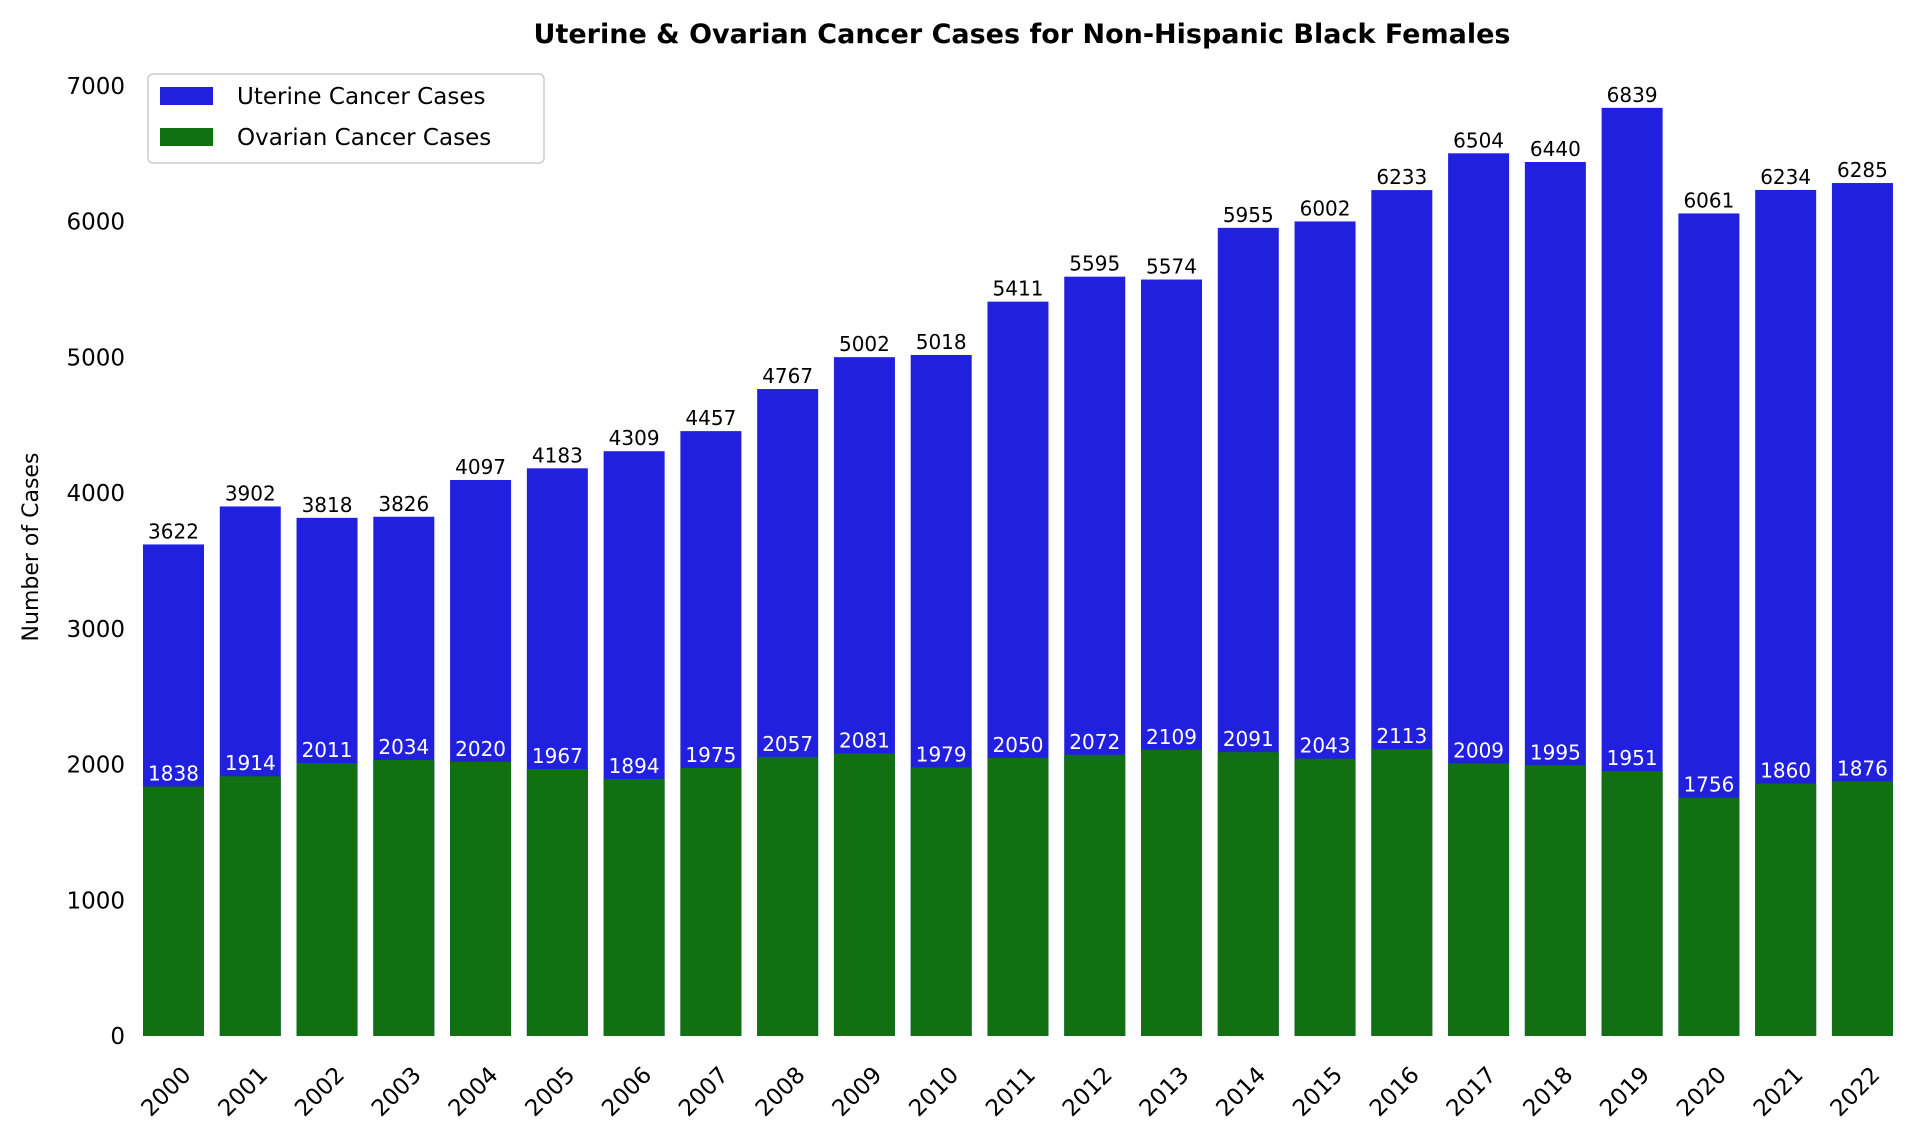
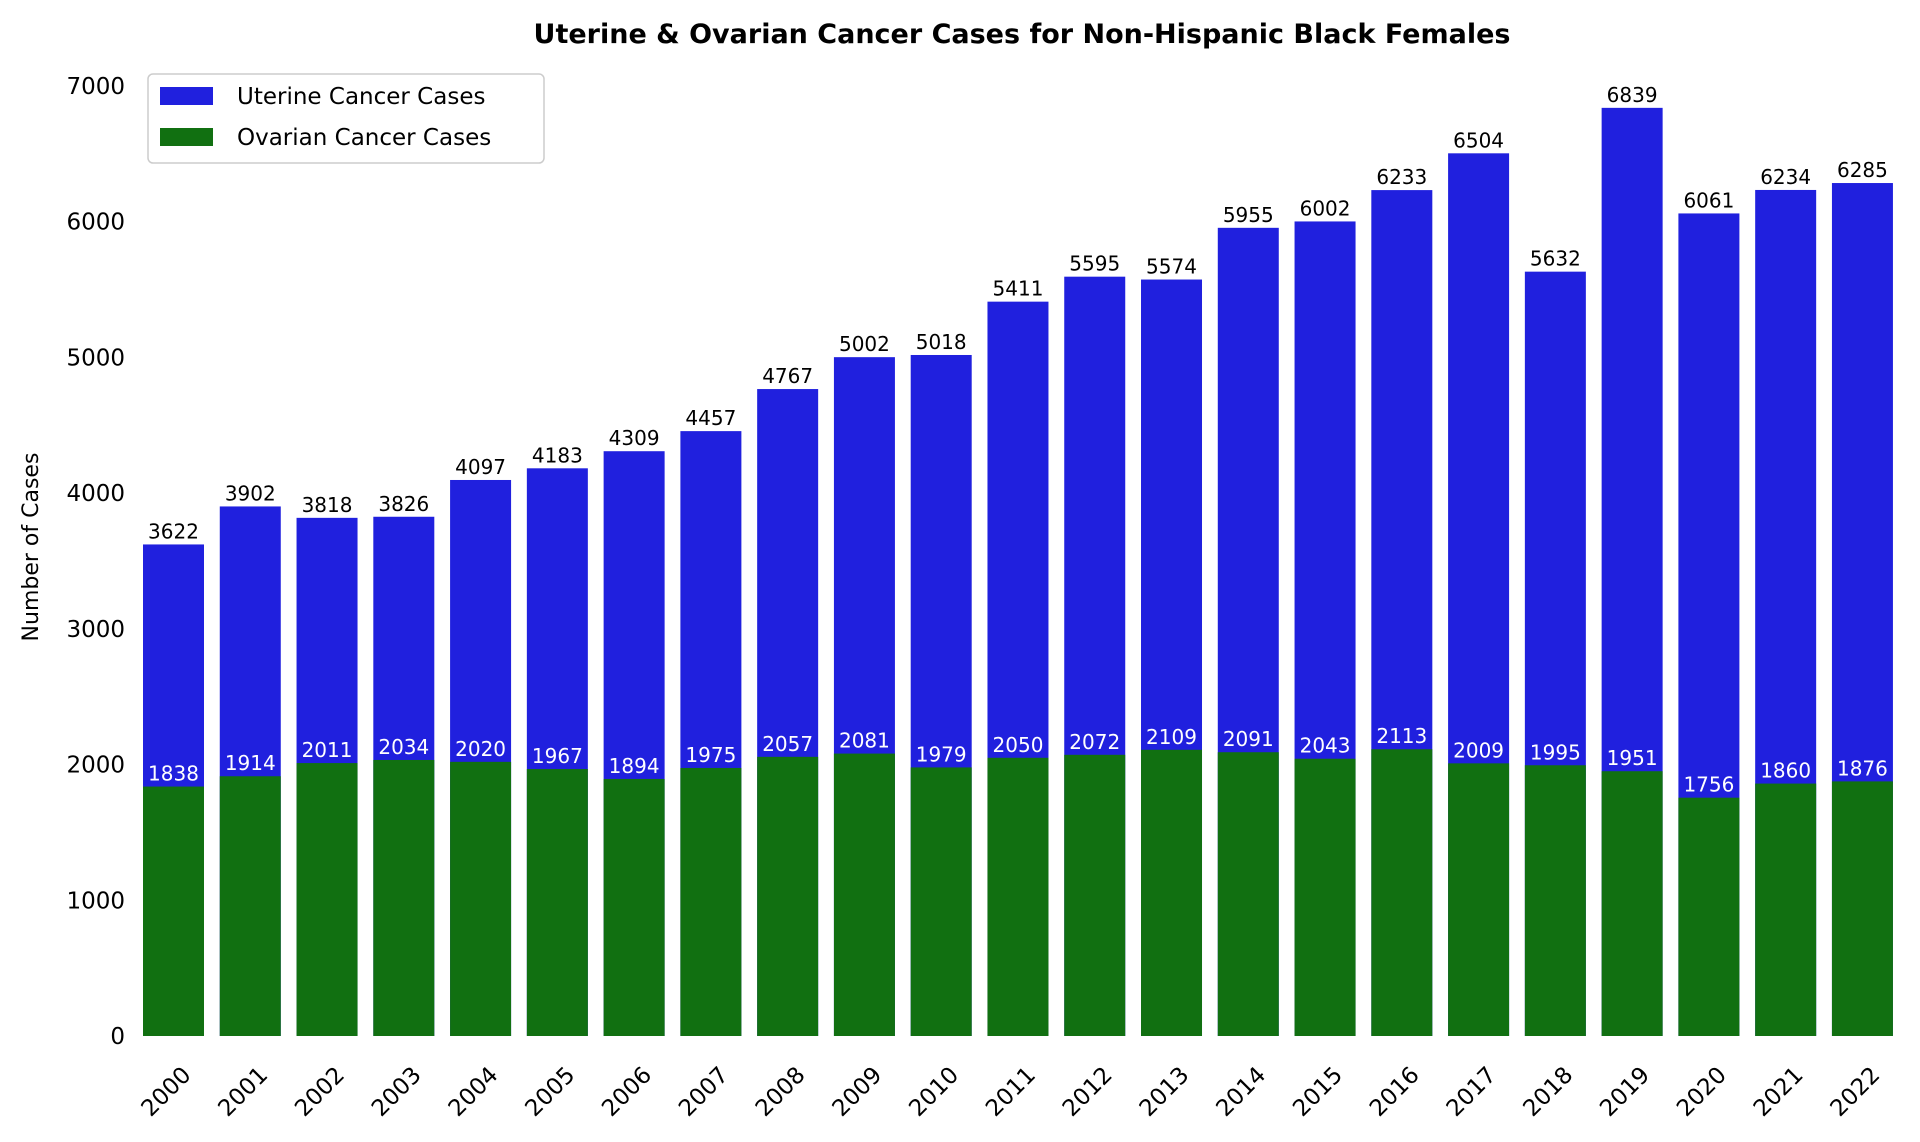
Uterine Cancer Cases/2018: 6440 -> 5632
